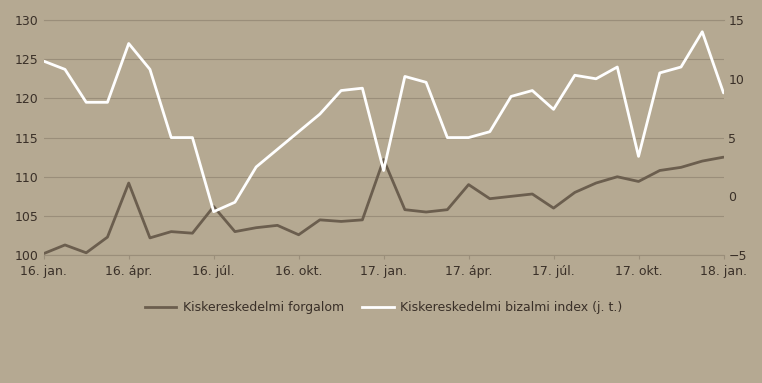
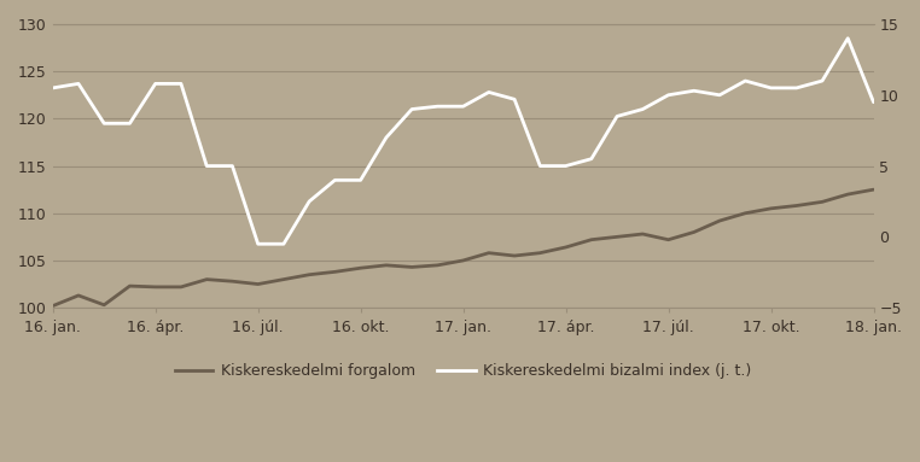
Kiskereskedelmi bizalmi index (j. t.)/16. jan.: 11.5 -> 10.5
Kiskereskedelmi forgalom/16. ápr.: 109.2 -> 102.2
Kiskereskedelmi bizalmi index (j. t.)/16. ápr.: 13.0 -> 10.8
Kiskereskedelmi forgalom/16. júl.: 106.2 -> 102.5
Kiskereskedelmi bizalmi index (j. t.)/16. júl.: -1.3 -> -0.5
Kiskereskedelmi forgalom/16. okt.: 102.6 -> 104.2
Kiskereskedelmi bizalmi index (j. t.)/16. okt.: 5.5 -> 4.0
Kiskereskedelmi forgalom/17. jan.: 112.2 -> 105.0
Kiskereskedelmi bizalmi index (j. t.)/17. jan.: 2.2 -> 9.2
Kiskereskedelmi forgalom/17. ápr.: 109.0 -> 106.4
Kiskereskedelmi forgalom/17. júl.: 106.0 -> 107.2
Kiskereskedelmi bizalmi index (j. t.)/17. júl.: 7.4 -> 10.0
Kiskereskedelmi forgalom/17. okt.: 109.4 -> 110.5
Kiskereskedelmi bizalmi index (j. t.)/17. okt.: 3.4 -> 10.5
Kiskereskedelmi bizalmi index (j. t.)/18. jan.: 8.8 -> 9.5
